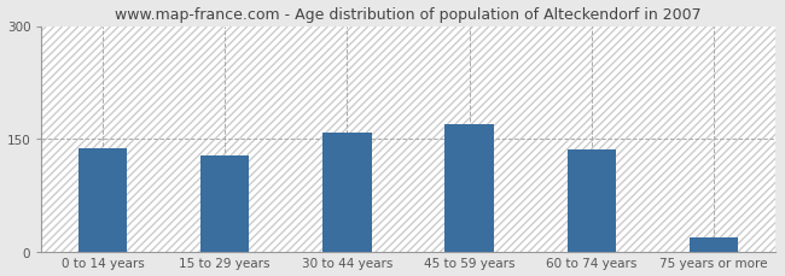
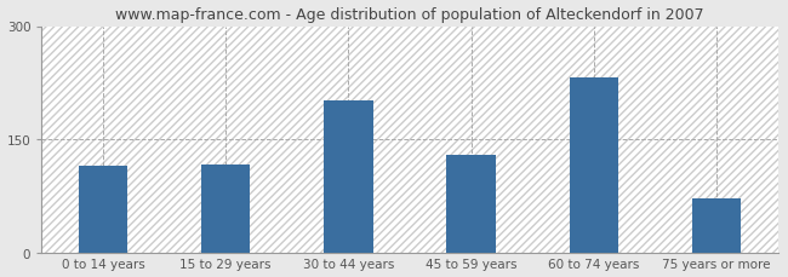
0 to 14 years: 137 -> 114
15 to 29 years: 127 -> 116
30 to 44 years: 158 -> 202
45 to 59 years: 169 -> 130
60 to 74 years: 135 -> 232
75 years or more: 19 -> 72
